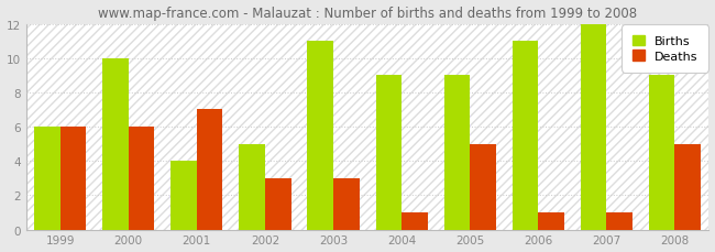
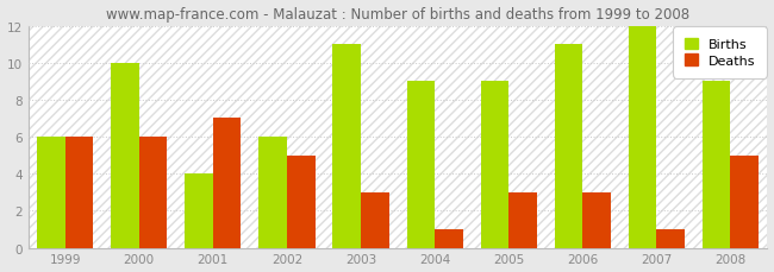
Births/2002: 5 -> 6
Deaths/2002: 3 -> 5
Deaths/2005: 5 -> 3
Deaths/2006: 1 -> 3
